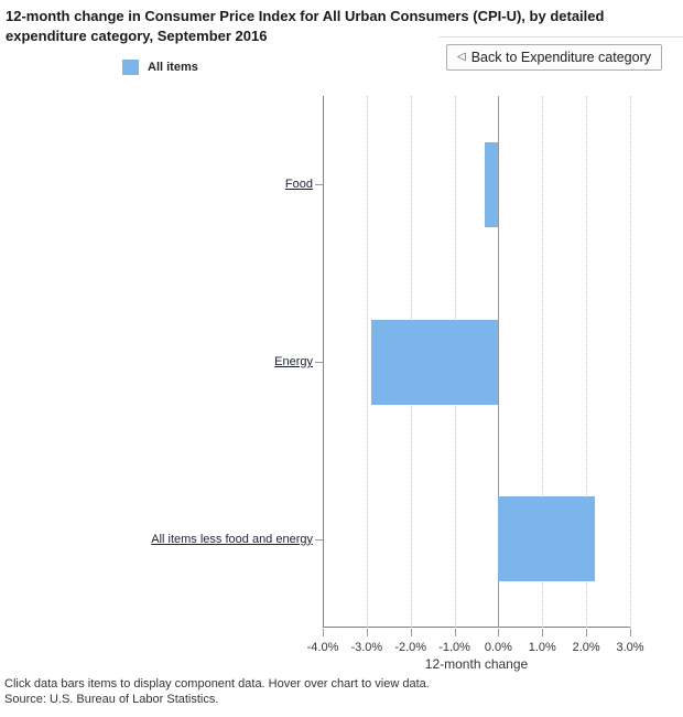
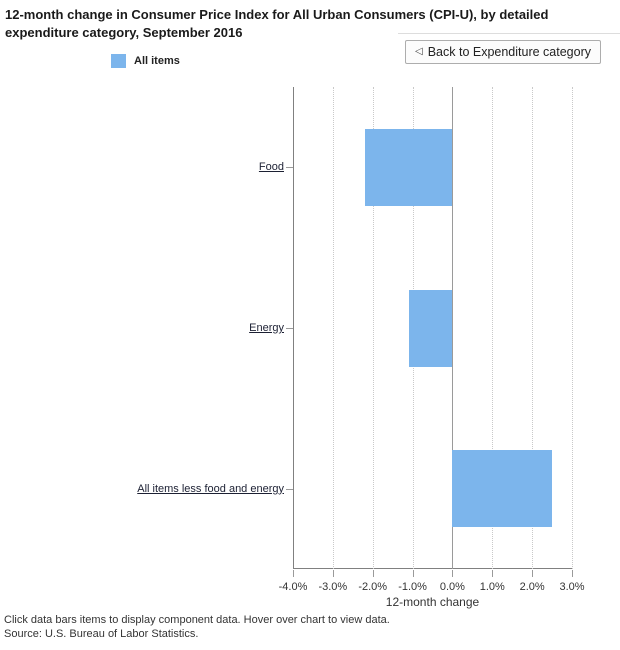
Food: -0.3% -> -2.2%
Energy: -2.9% -> -1.1%
All items less food and energy: 2.2% -> 2.5%
